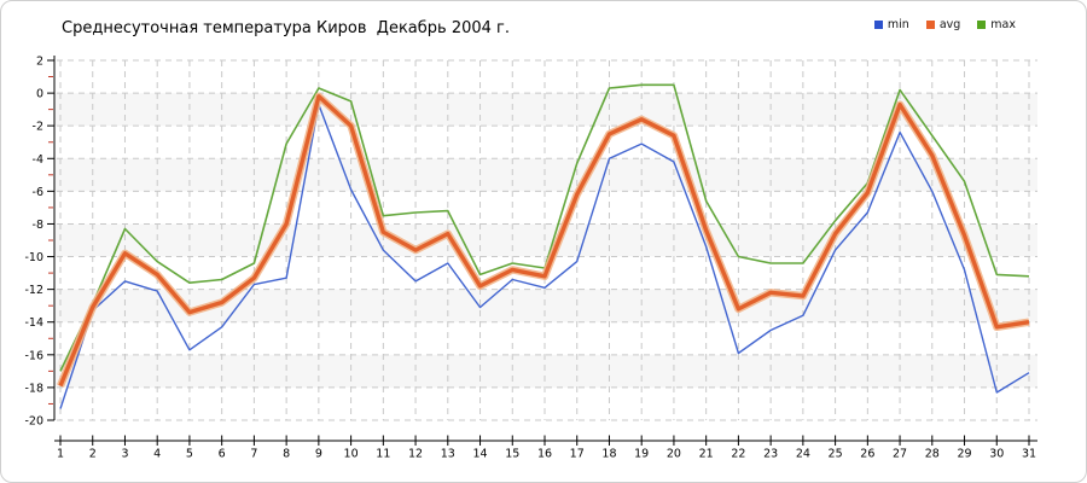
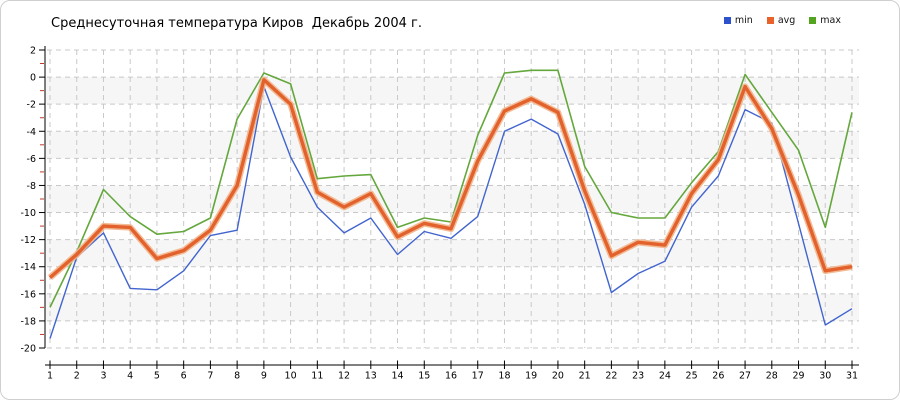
avg/1: -17.9 -> -14.8
avg/3: -9.8 -> -11.0
min/4: -12.1 -> -15.6
min/28: -6.0 -> -3.4
max/31: -11.2 -> -2.6
